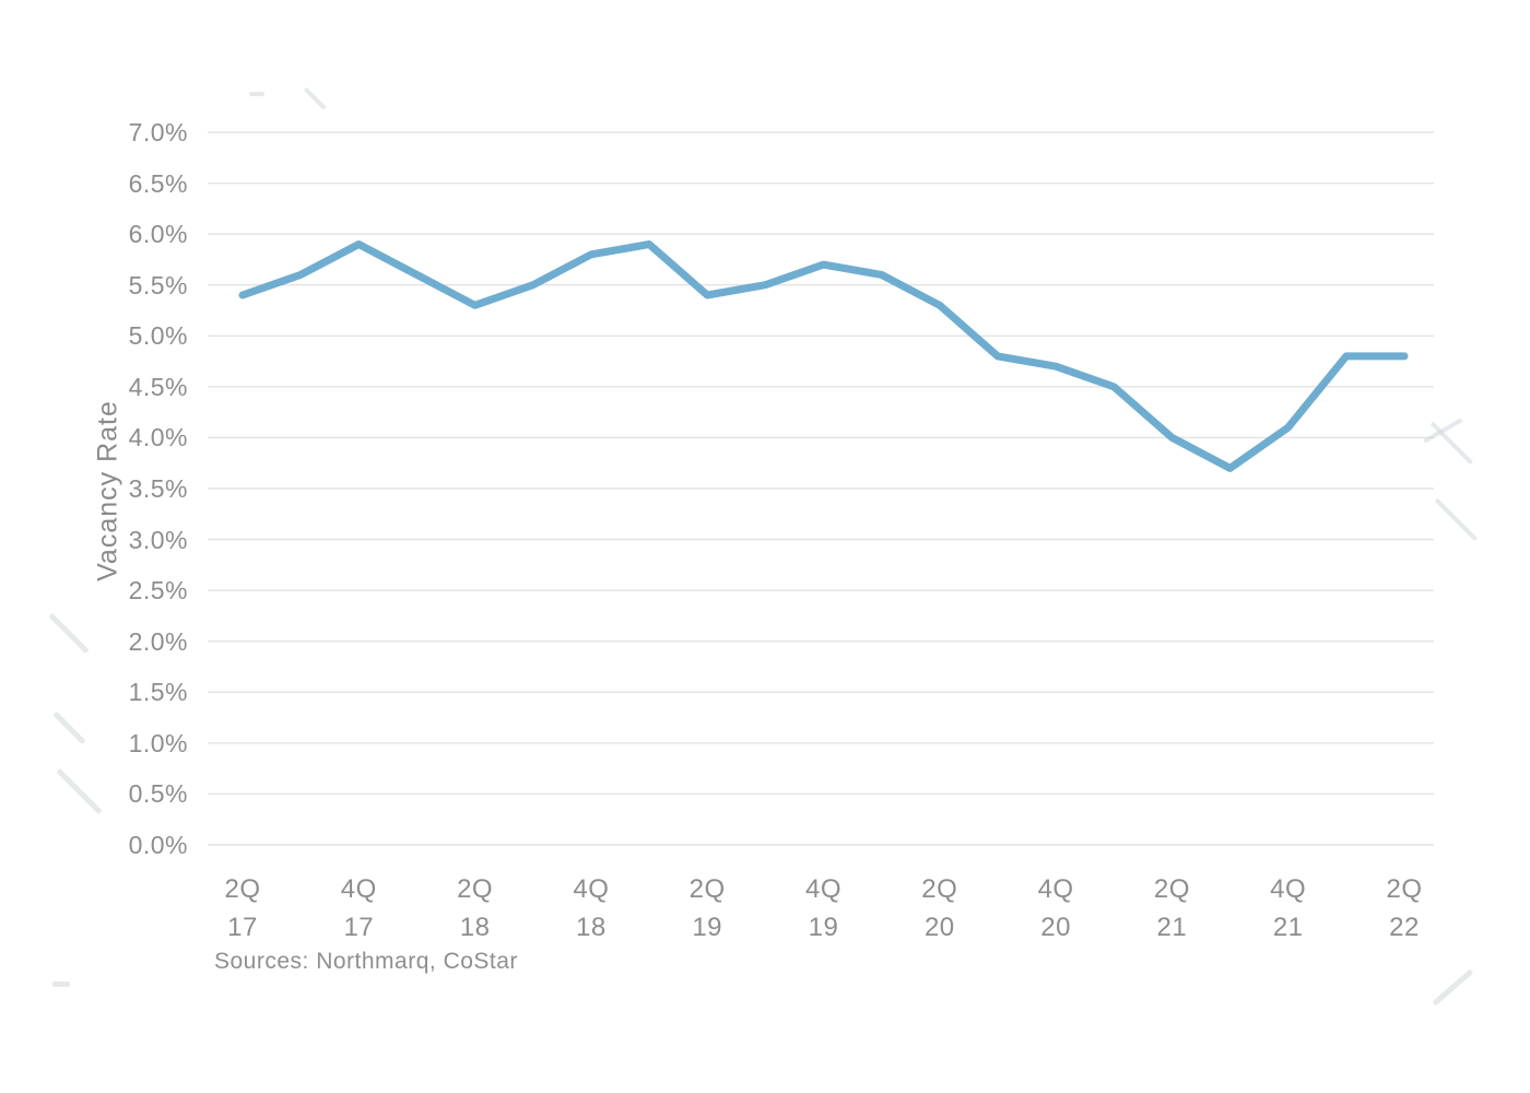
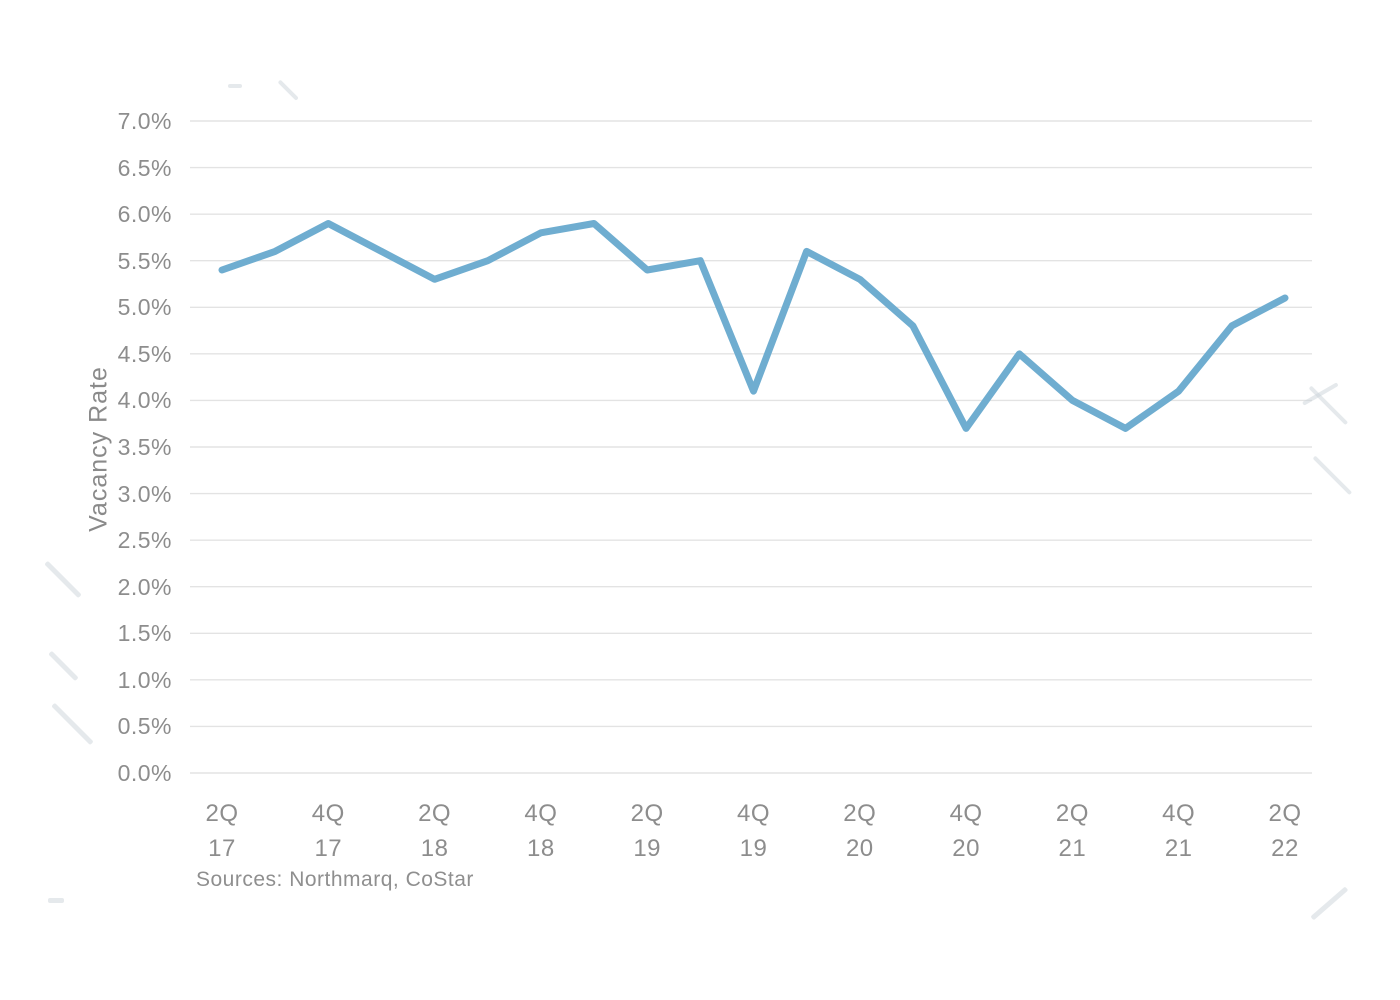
4Q 19: 5.7% -> 4.1%
4Q 20: 4.7% -> 3.7%
2Q 22: 4.8% -> 5.1%
